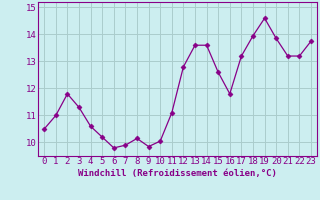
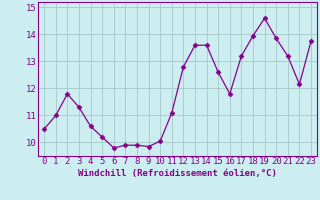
8: 10.15 -> 9.90
22: 13.20 -> 12.15
